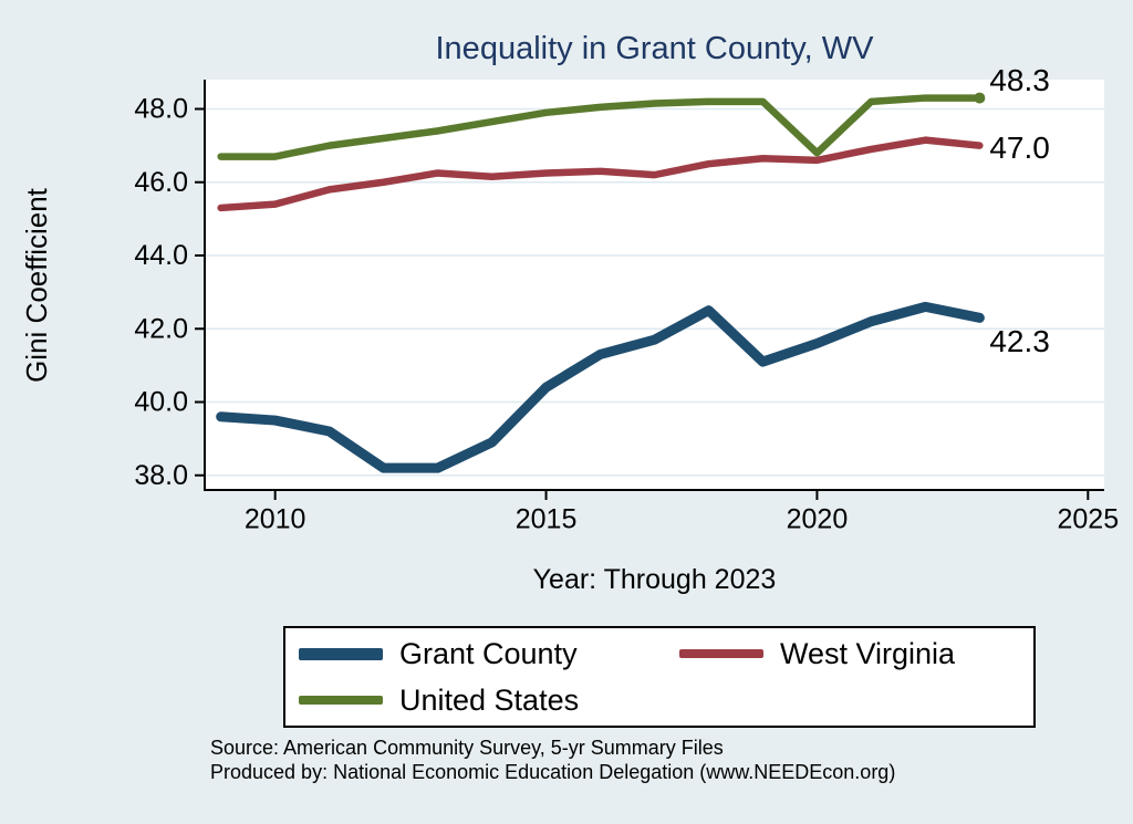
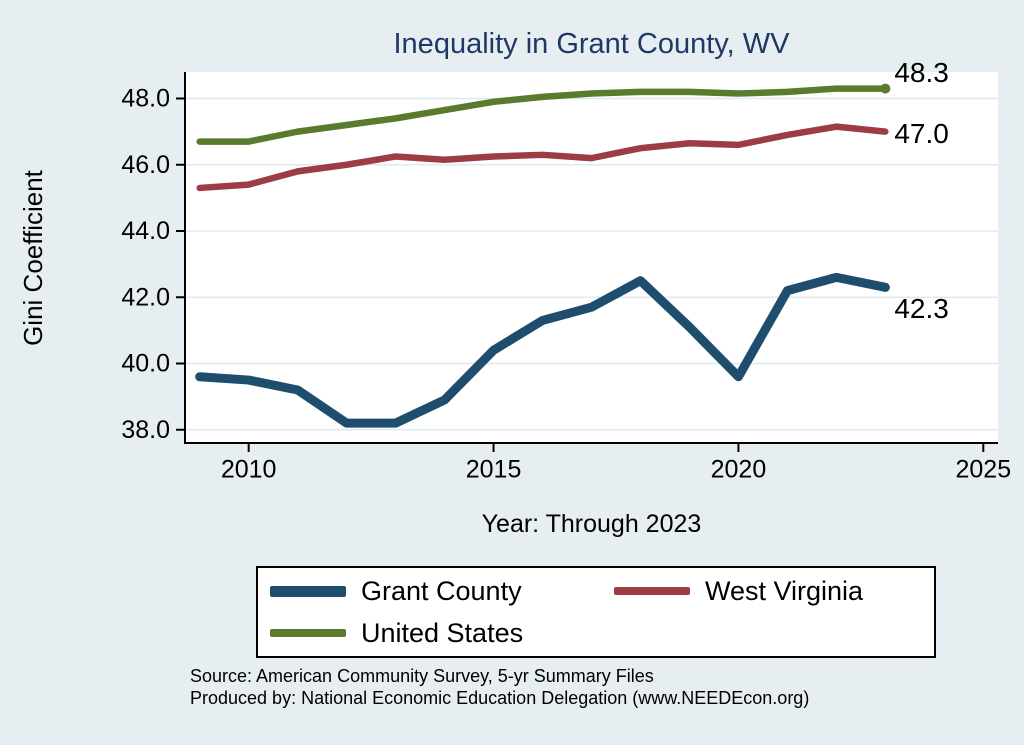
Grant County/2020: 41.6 -> 39.6
United States/2020: 46.8 -> 48.1
